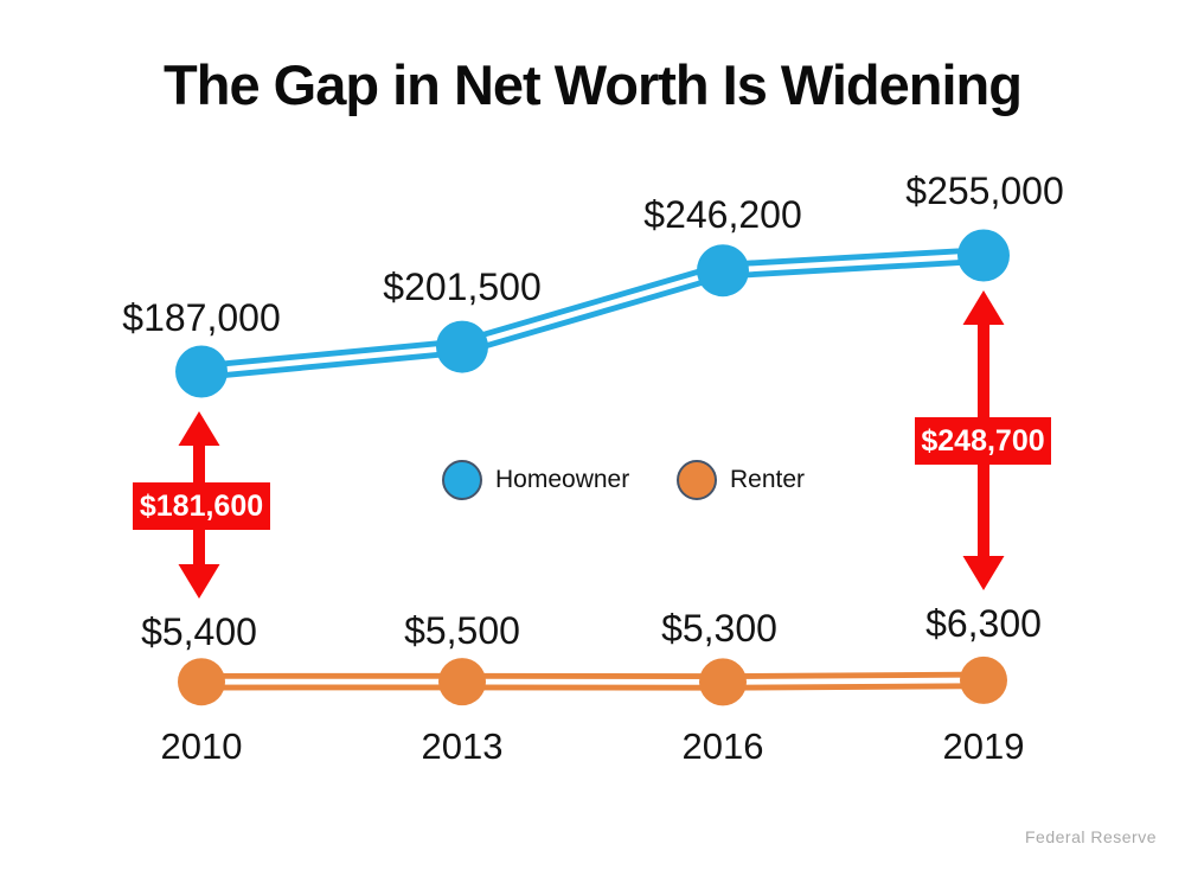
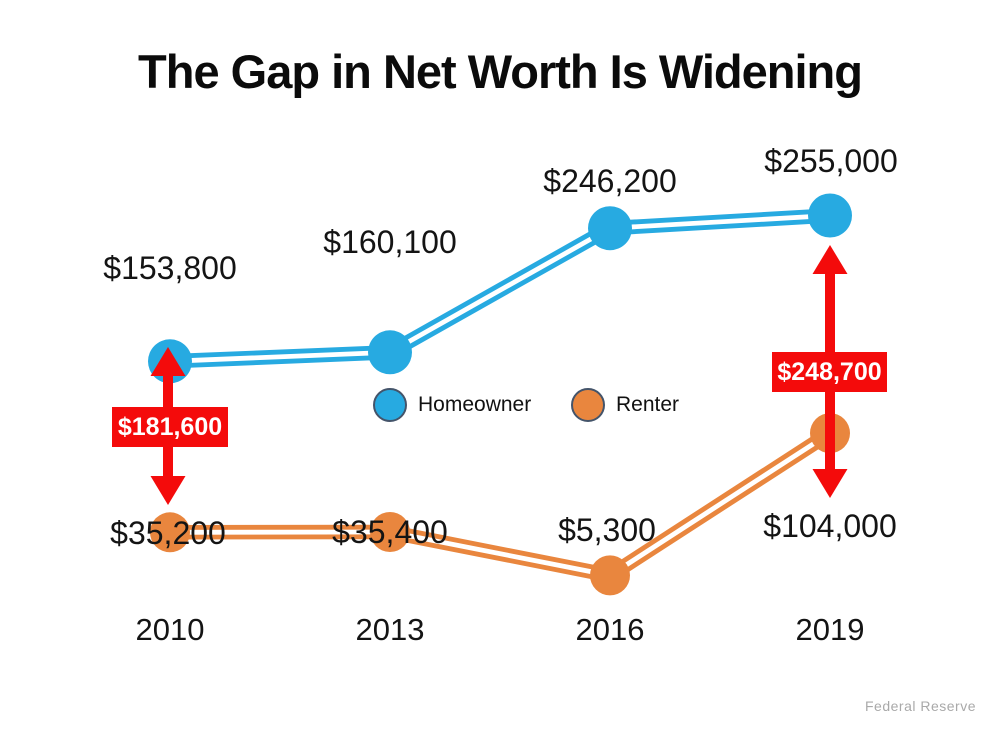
Homeowner/2010: $187,000 -> $153,800
Renter/2010: $5,400 -> $35,200
Homeowner/2013: $201,500 -> $160,100
Renter/2013: $5,500 -> $35,400
Renter/2019: $6,300 -> $104,000
